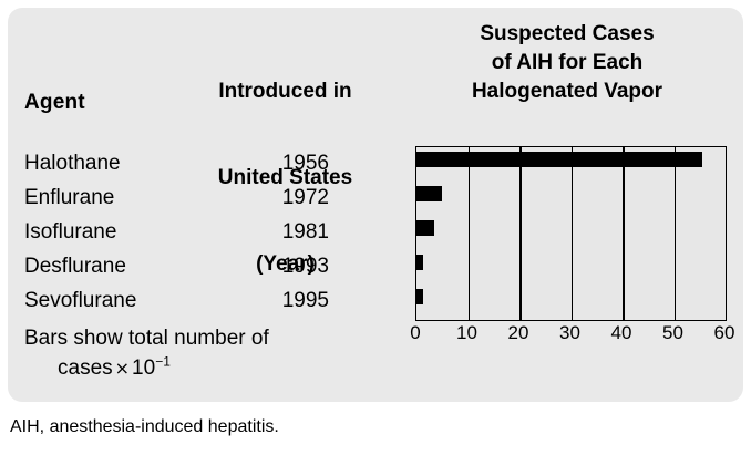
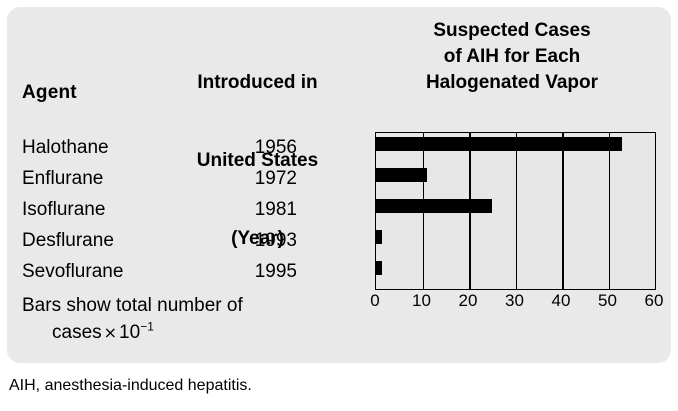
Halothane: 56 -> 53
Enflurane: 5 -> 11
Isoflurane: 3 -> 25
